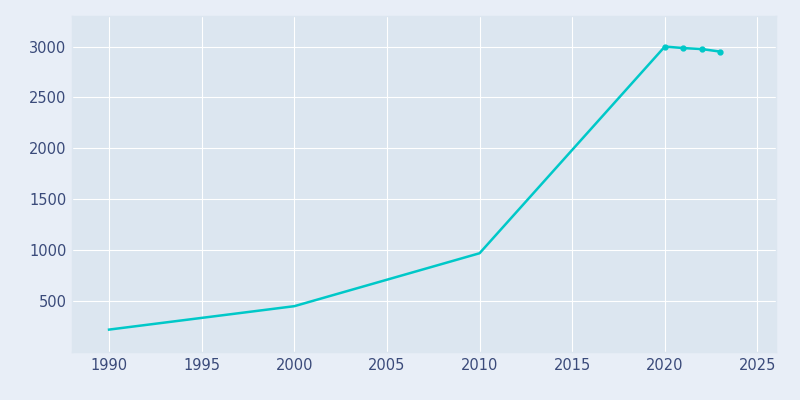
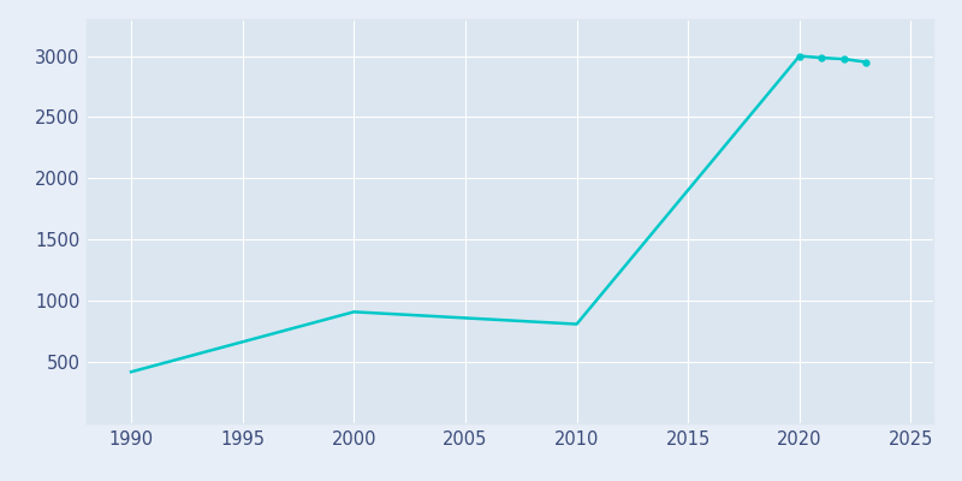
1990: 220 -> 420
2000: 450 -> 910
2010: 970 -> 810
